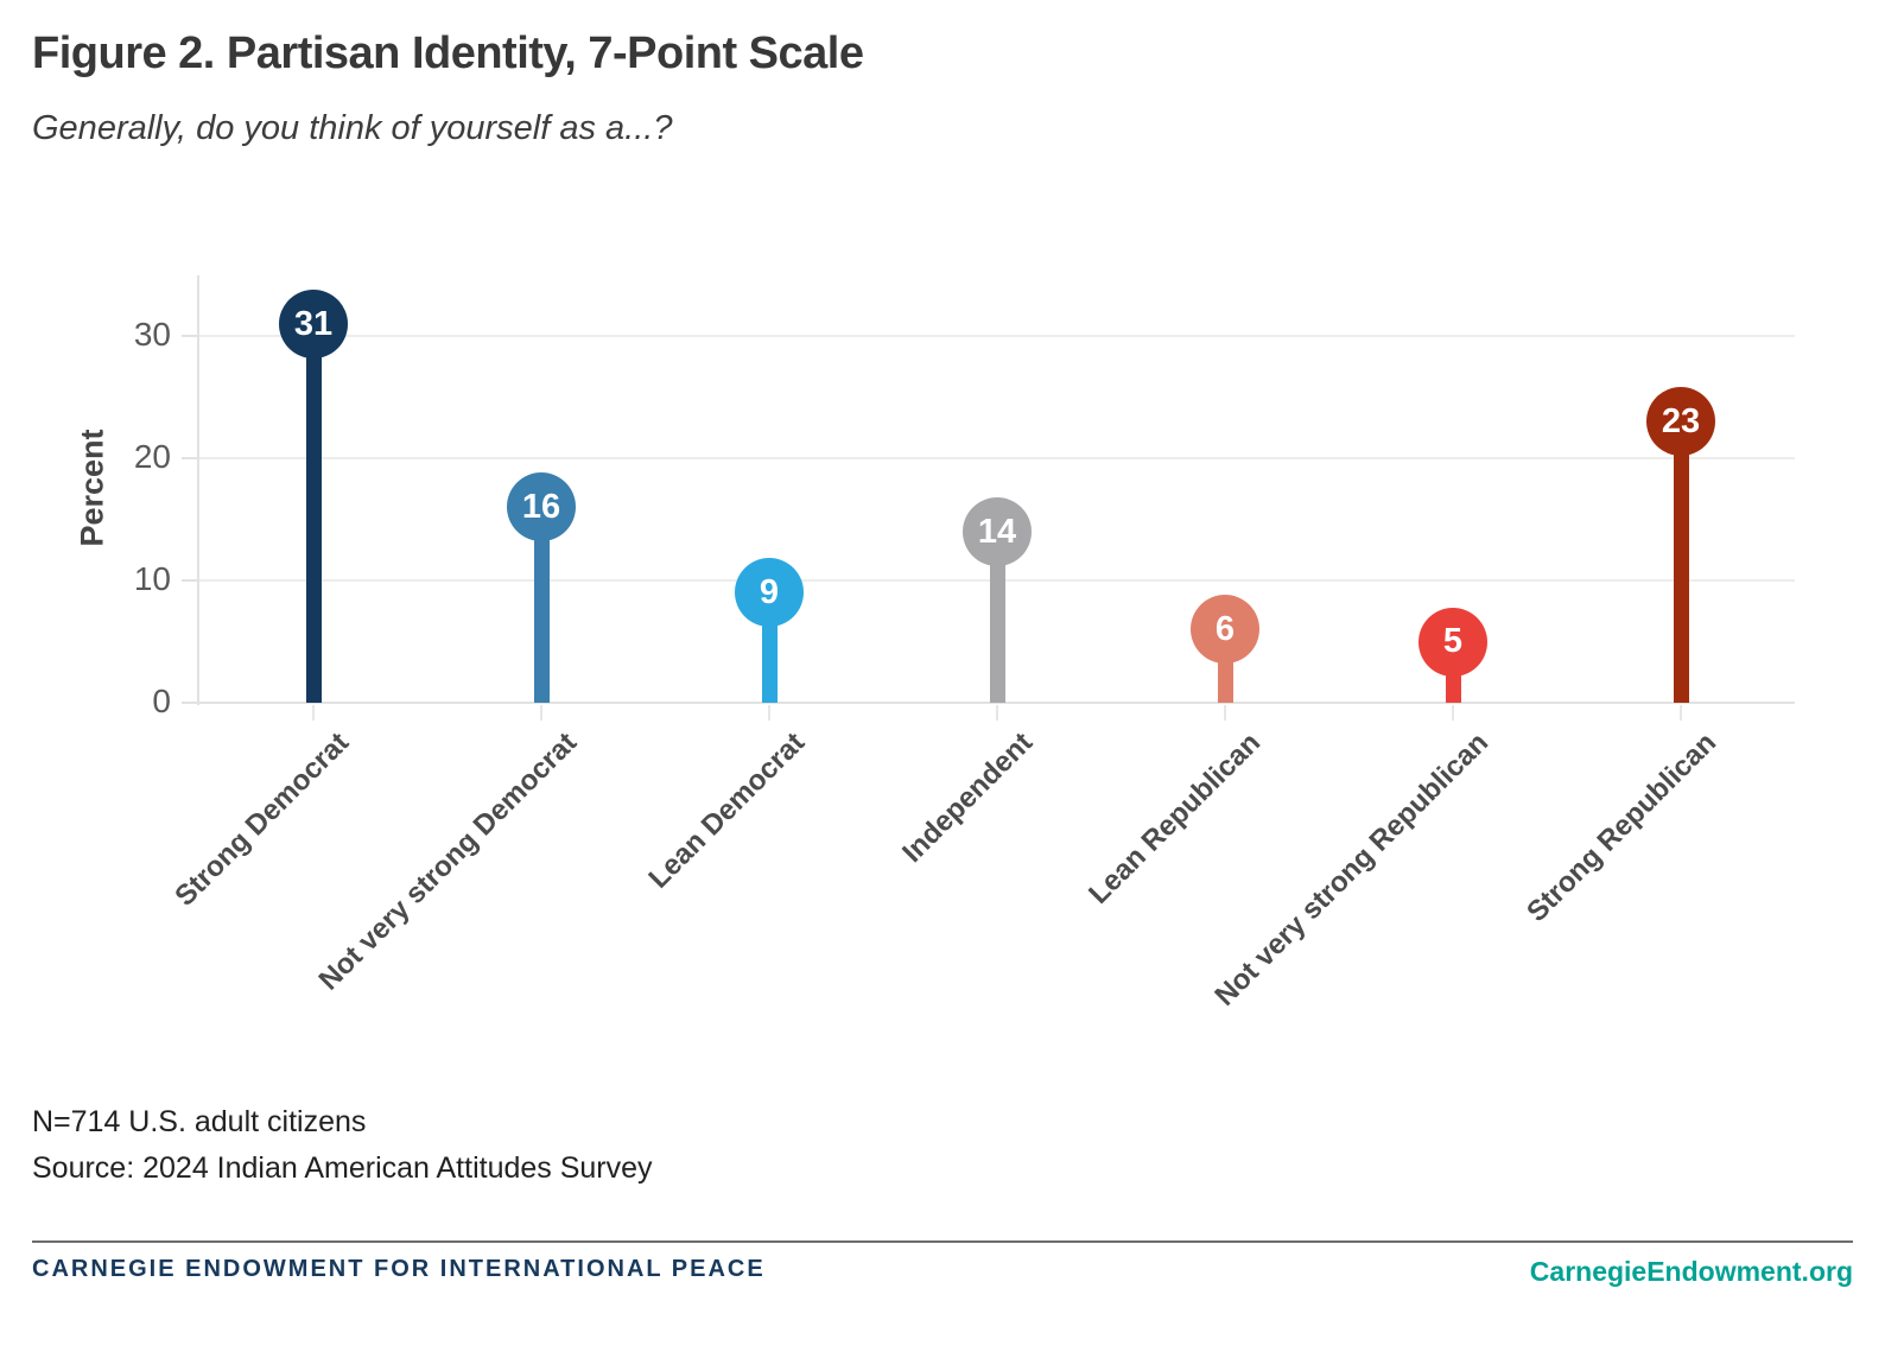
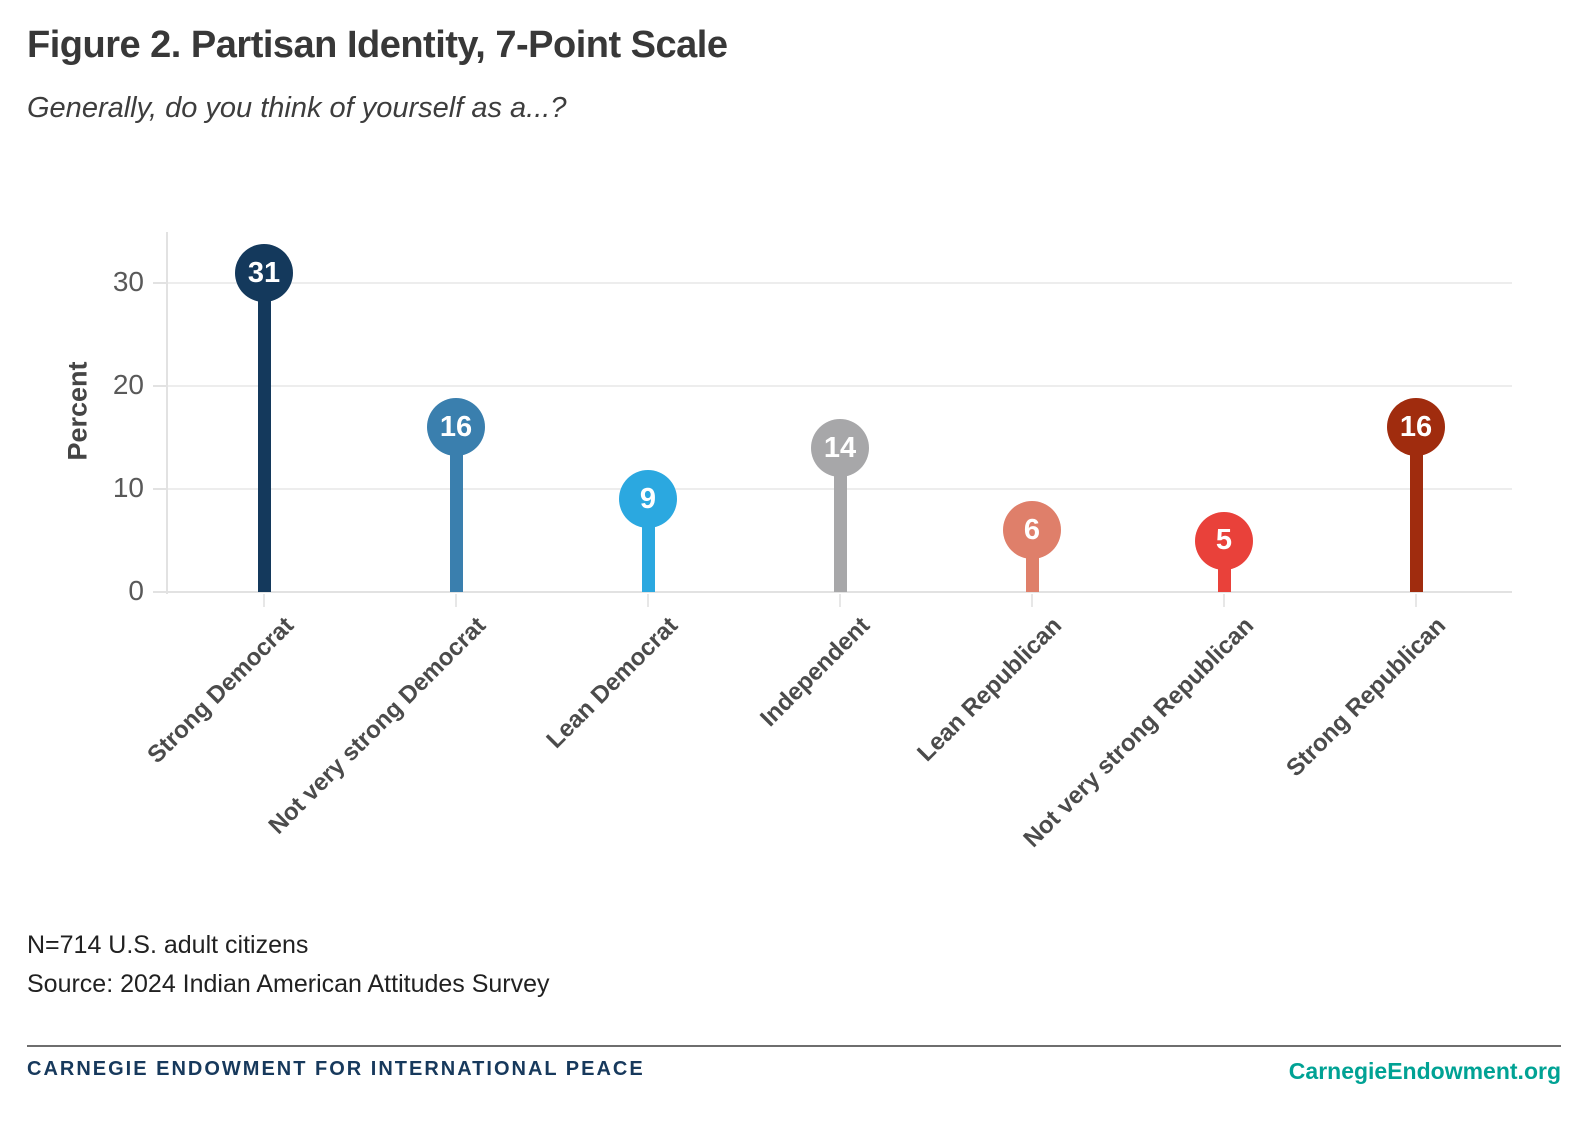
Strong Republican: 23 -> 16
